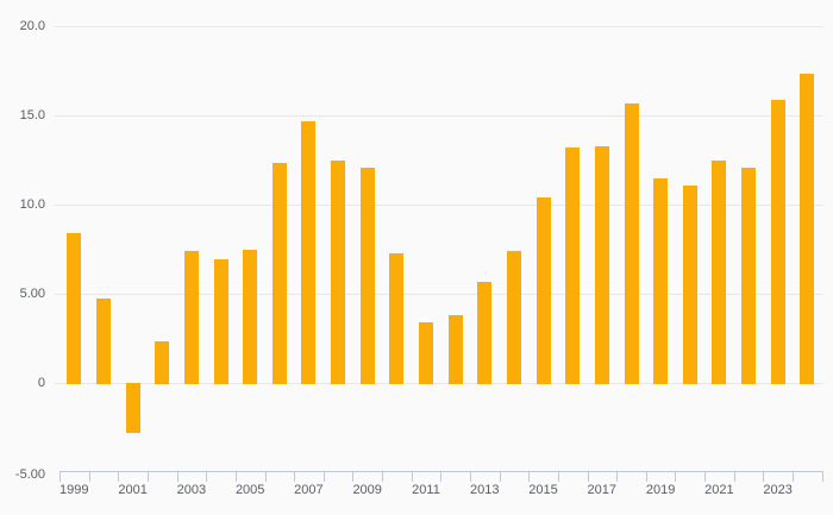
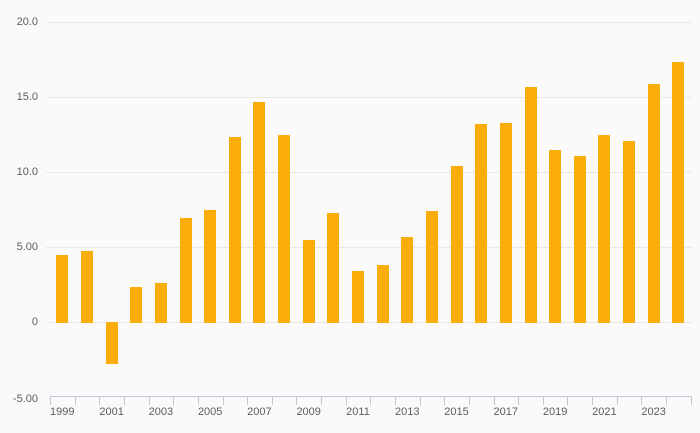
1999: 8.4 -> 4.5
2003: 7.4 -> 2.6
2009: 12.1 -> 5.5
